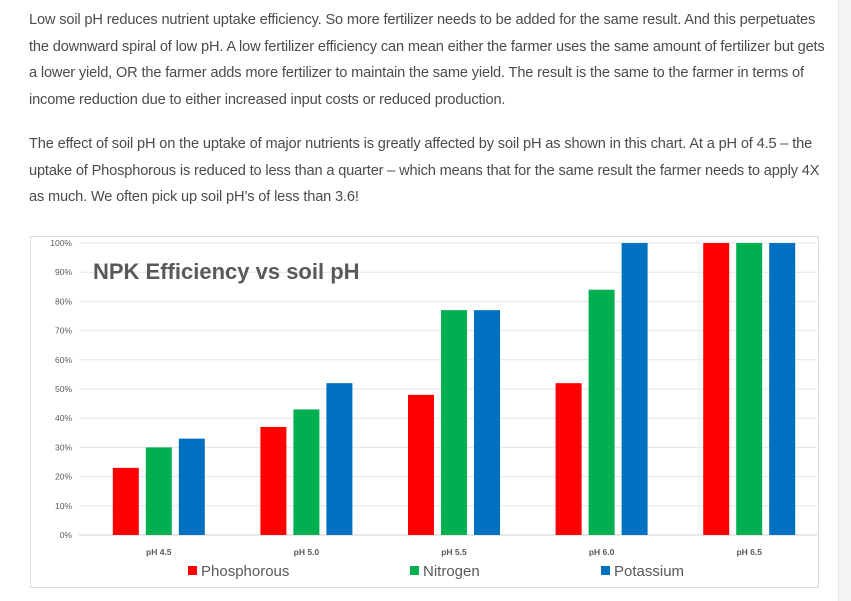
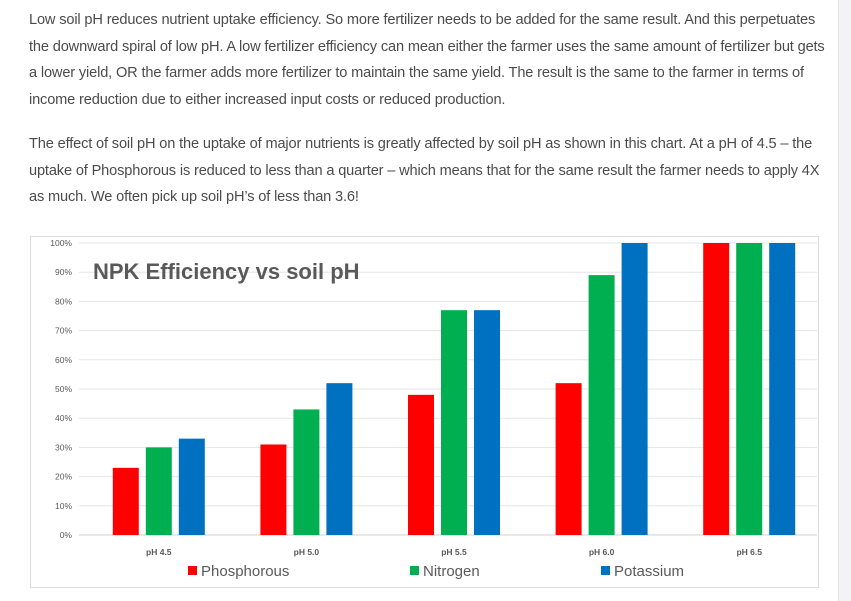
Phosphorous/pH 5.0: 37% -> 31%
Nitrogen/pH 6.0: 84% -> 89%
